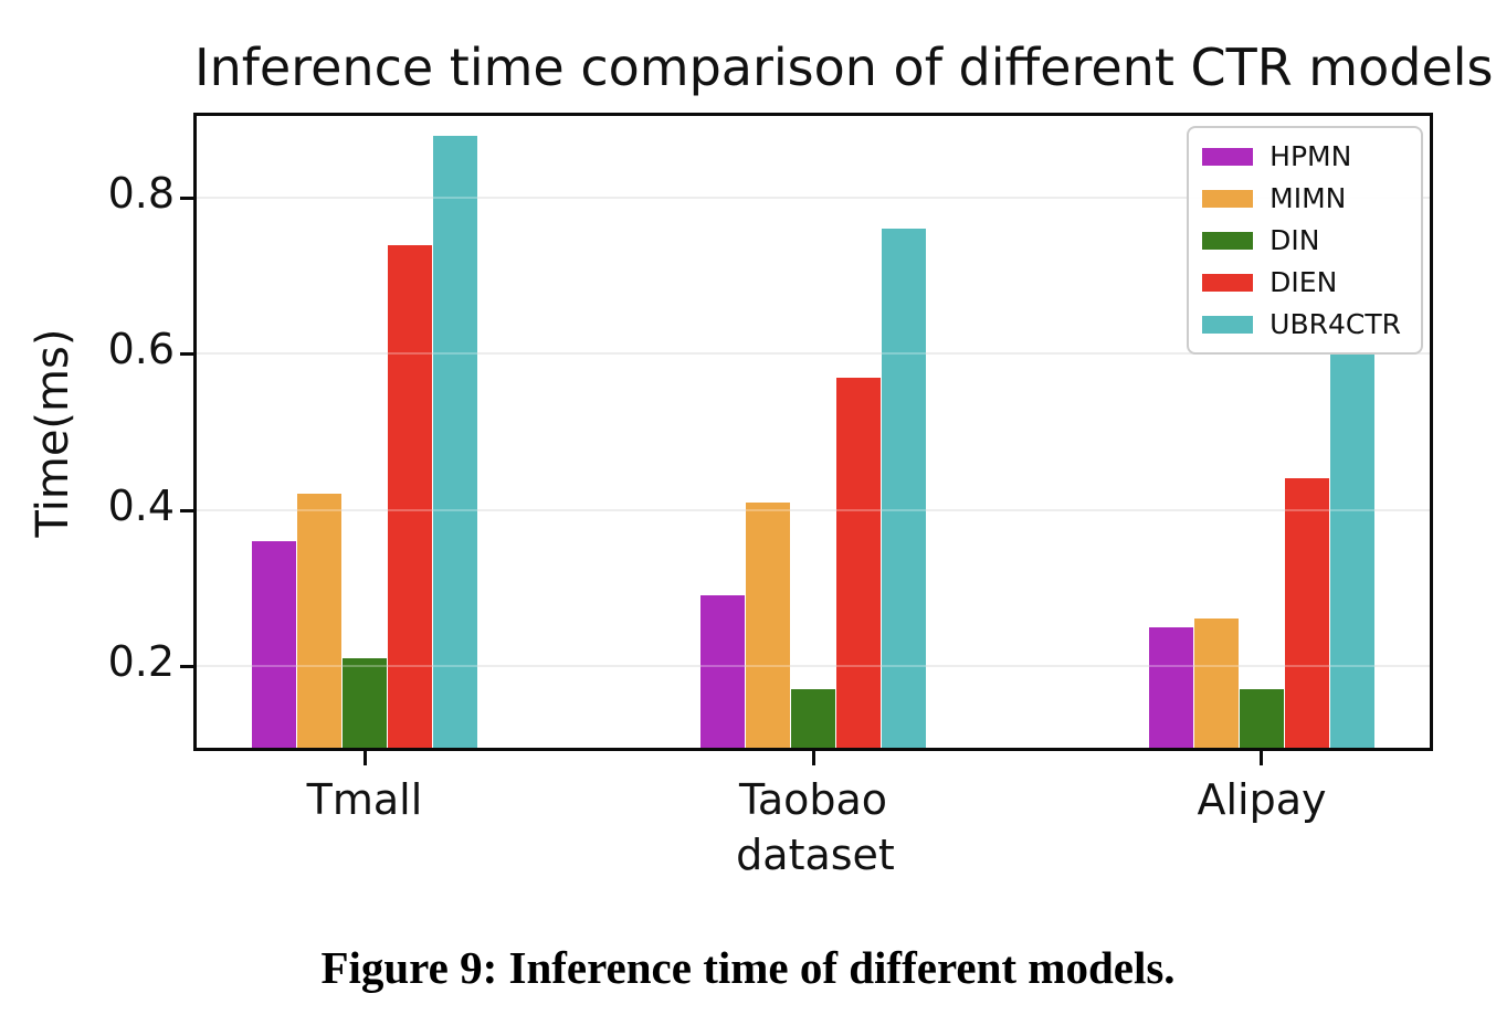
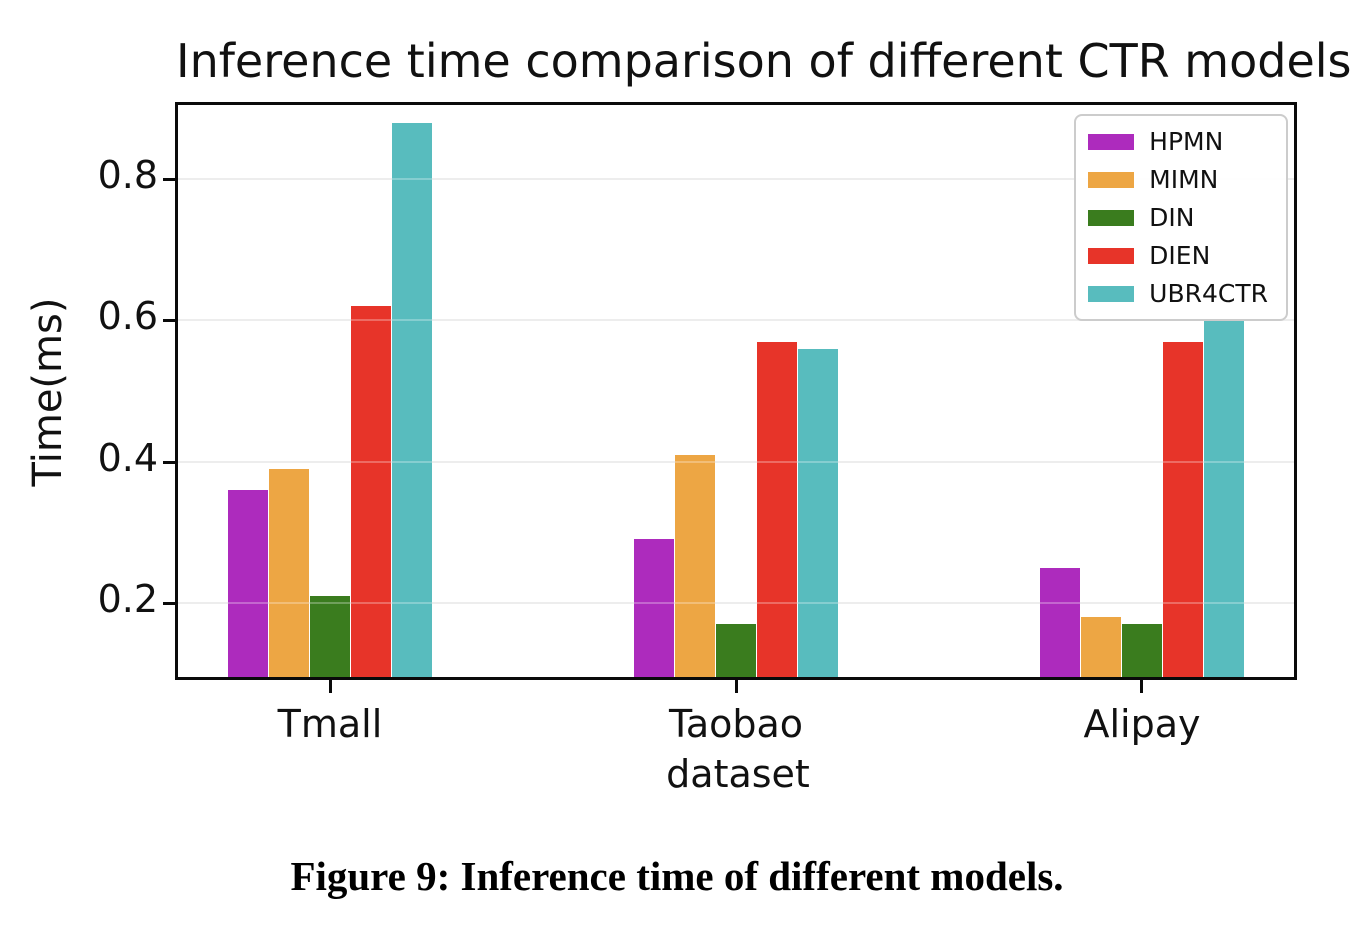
MIMN/Tmall: 0.42 -> 0.39
DIEN/Tmall: 0.74 -> 0.62
UBR4CTR/Taobao: 0.76 -> 0.56
MIMN/Alipay: 0.26 -> 0.18
DIEN/Alipay: 0.44 -> 0.57
